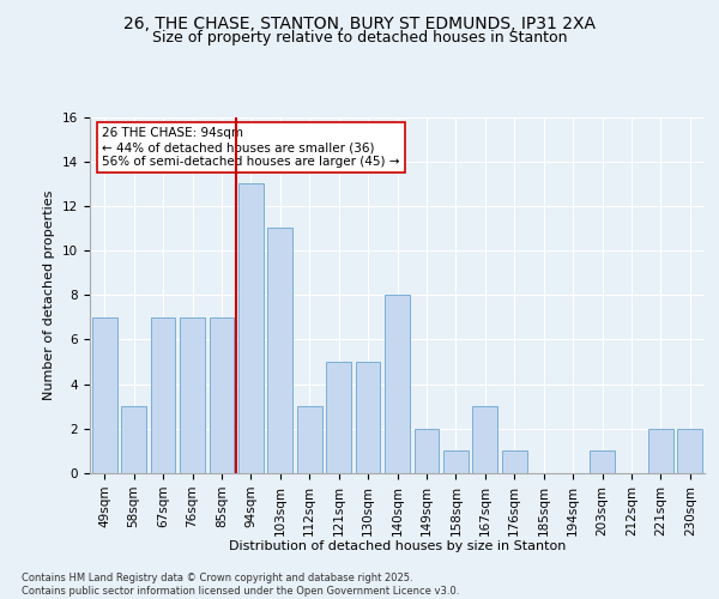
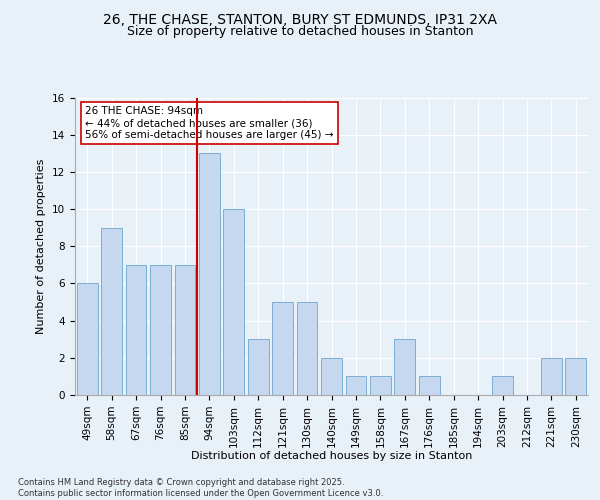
49sqm: 7 -> 6
58sqm: 3 -> 9
103sqm: 11 -> 10
140sqm: 8 -> 2
149sqm: 2 -> 1
